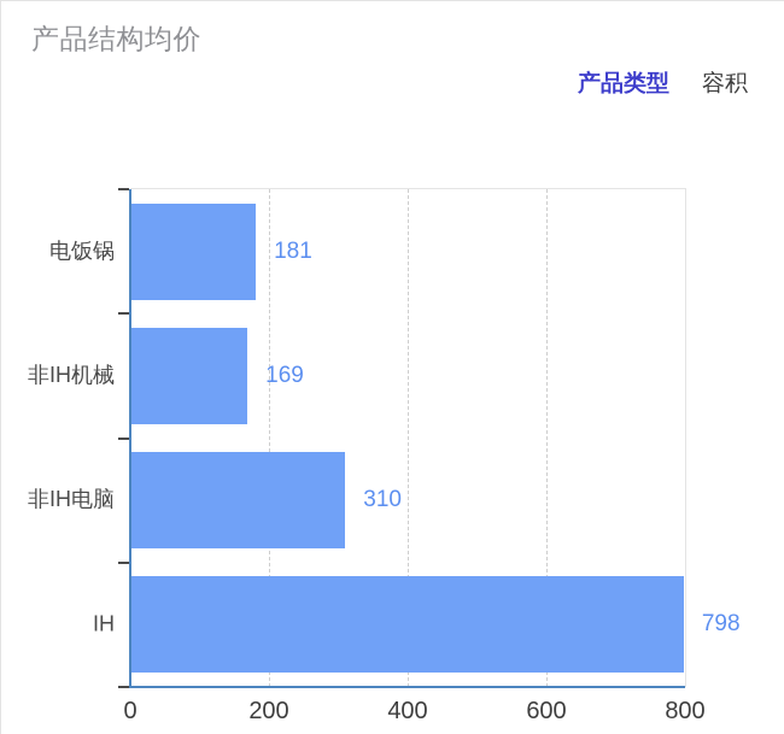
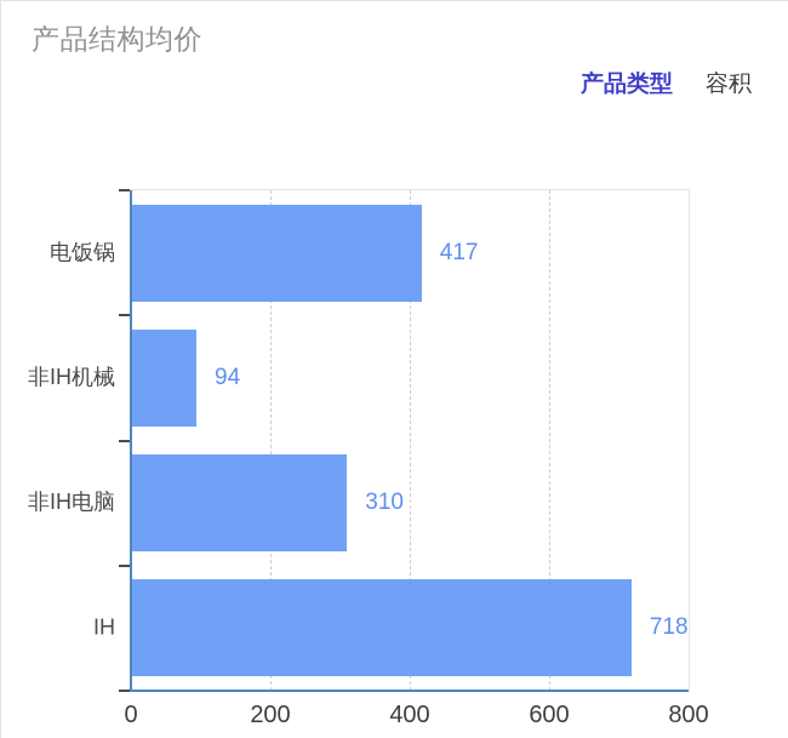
电饭锅: 181 -> 417
非IH机械: 169 -> 94
IH: 798 -> 718
